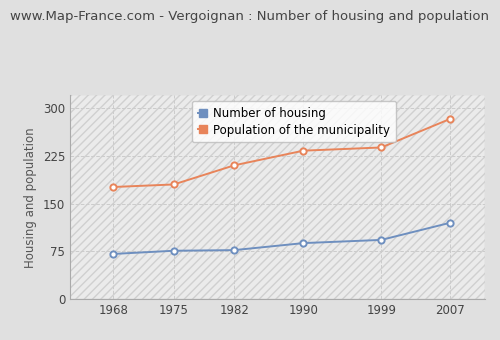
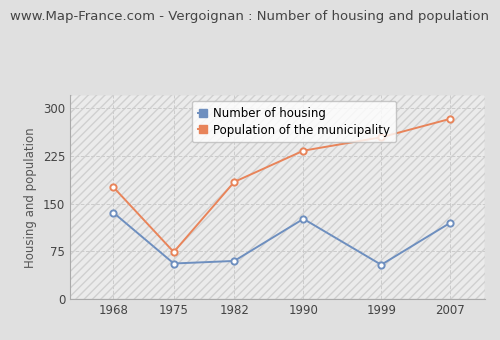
Number of housing/1968: 71 -> 136
Number of housing/1975: 76 -> 56
Population of the municipality/1975: 180 -> 74
Number of housing/1982: 77 -> 60
Population of the municipality/1982: 210 -> 184
Number of housing/1990: 88 -> 126
Number of housing/1999: 93 -> 54
Population of the municipality/1999: 238 -> 254
